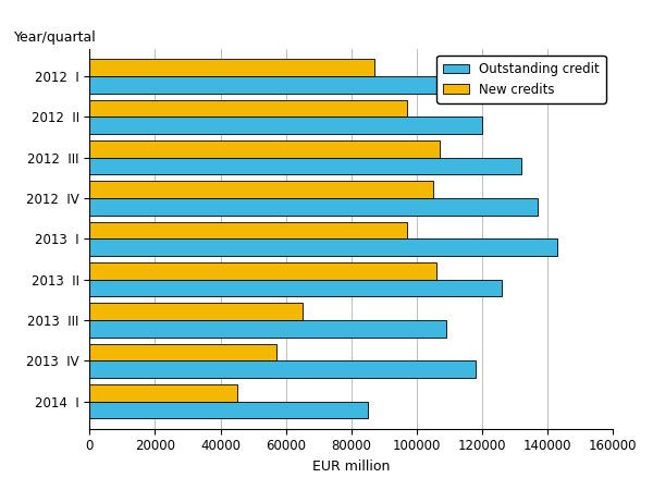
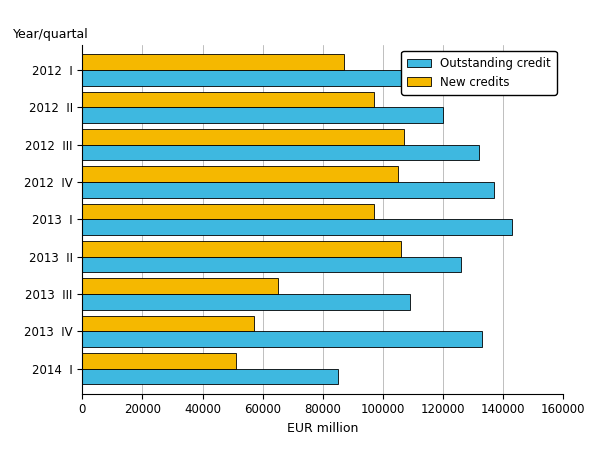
Outstanding credit/2013 IV: 118000 -> 133000
New credits/2014 I: 45000 -> 51000
